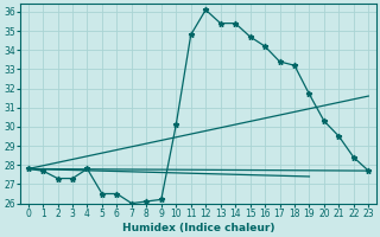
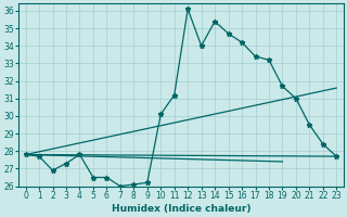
2: 27.3 -> 26.9
11: 34.8 -> 31.2
13: 35.4 -> 34.0
20: 30.3 -> 31.0
